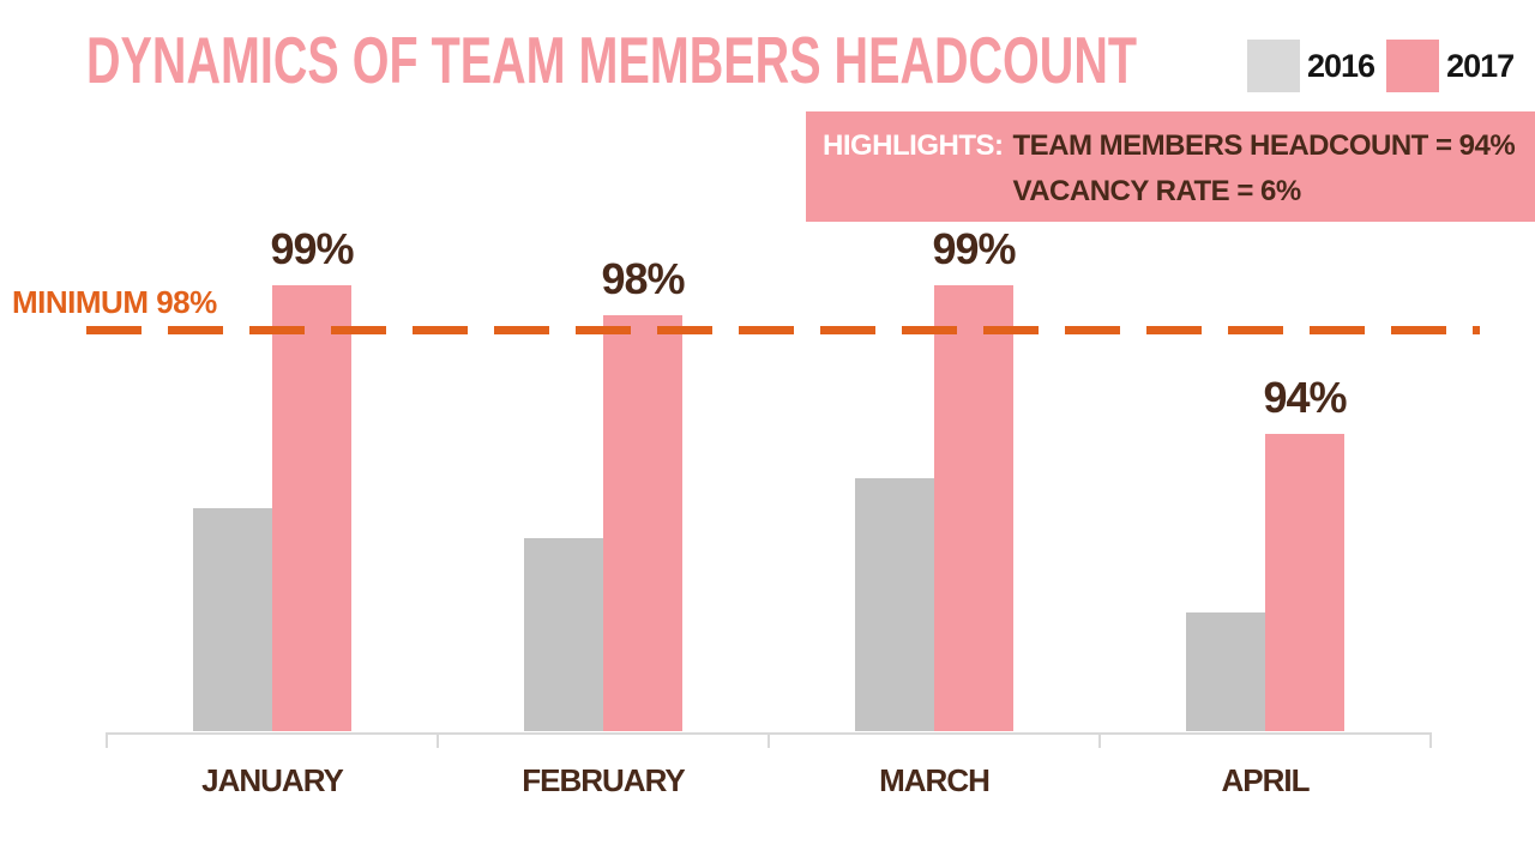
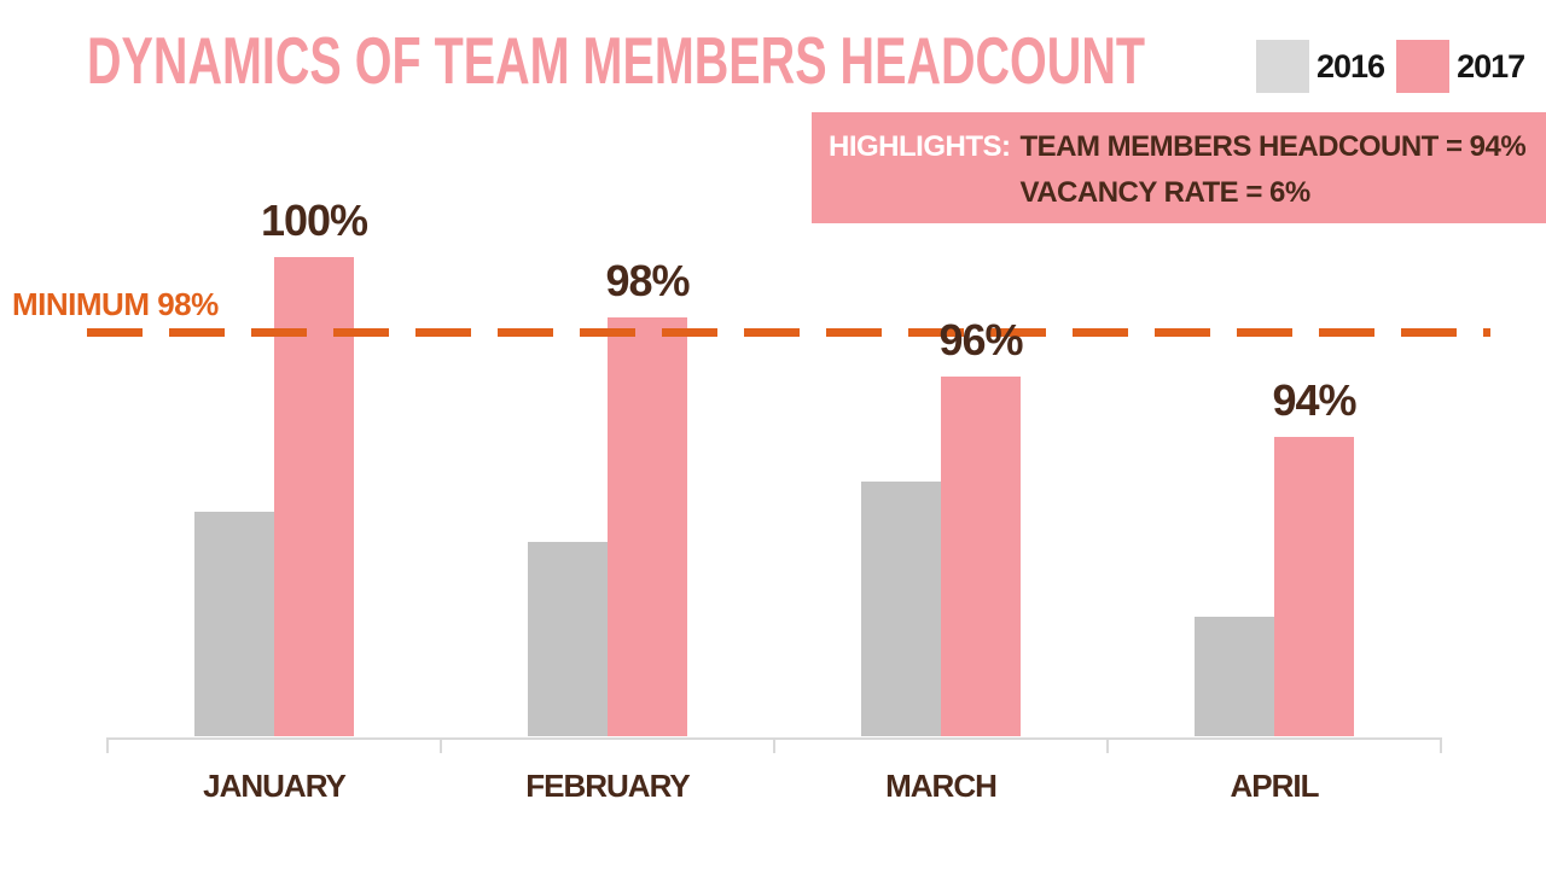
2017/JANUARY: 99% -> 100%
2017/MARCH: 99% -> 96%
